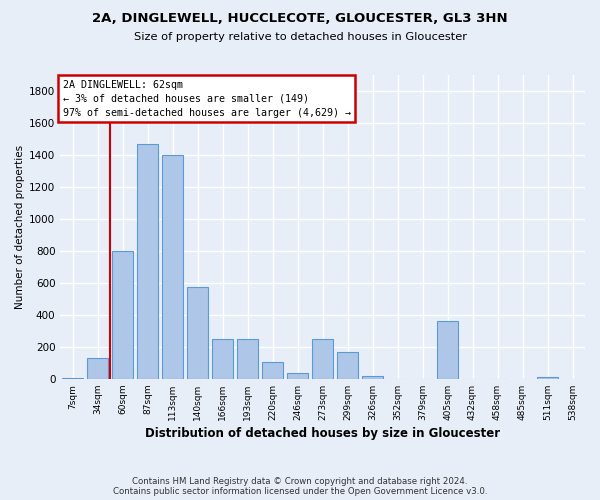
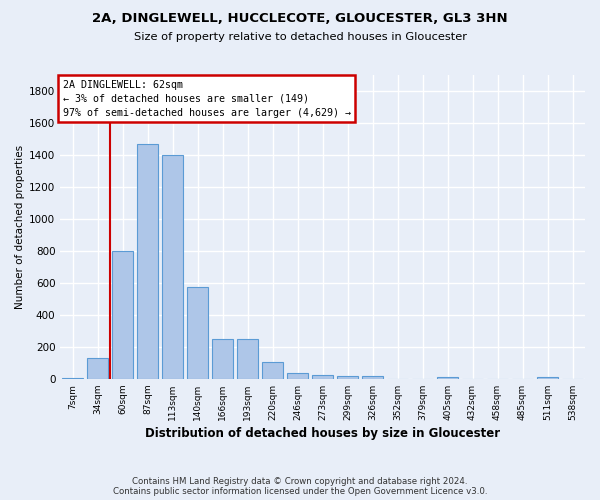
273sqm: 250 -> 20
299sqm: 170 -> 20
405sqm: 360 -> 10
